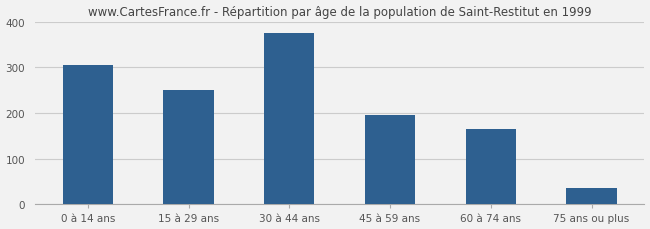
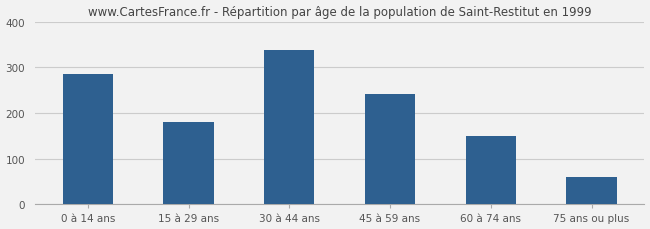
0 à 14 ans: 305 -> 285
15 à 29 ans: 250 -> 181
30 à 44 ans: 375 -> 338
45 à 59 ans: 195 -> 241
60 à 74 ans: 165 -> 150
75 ans ou plus: 35 -> 59
